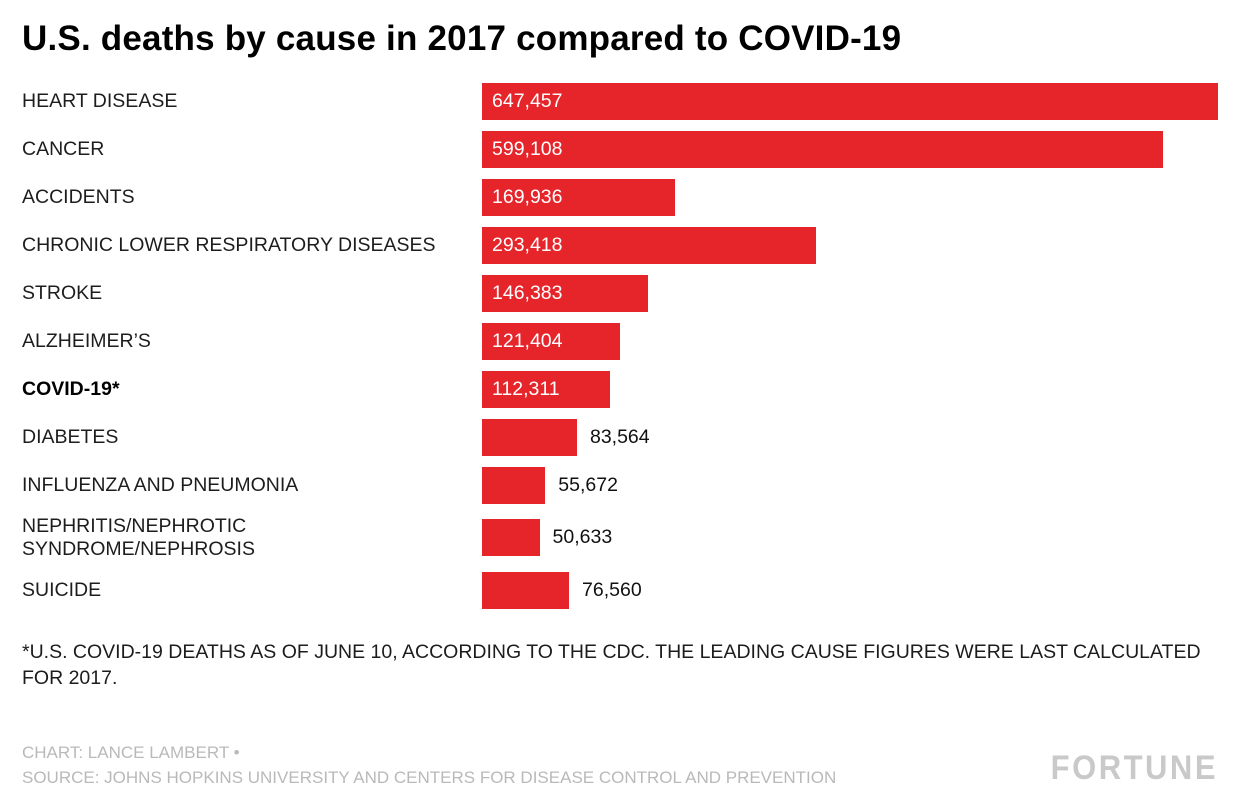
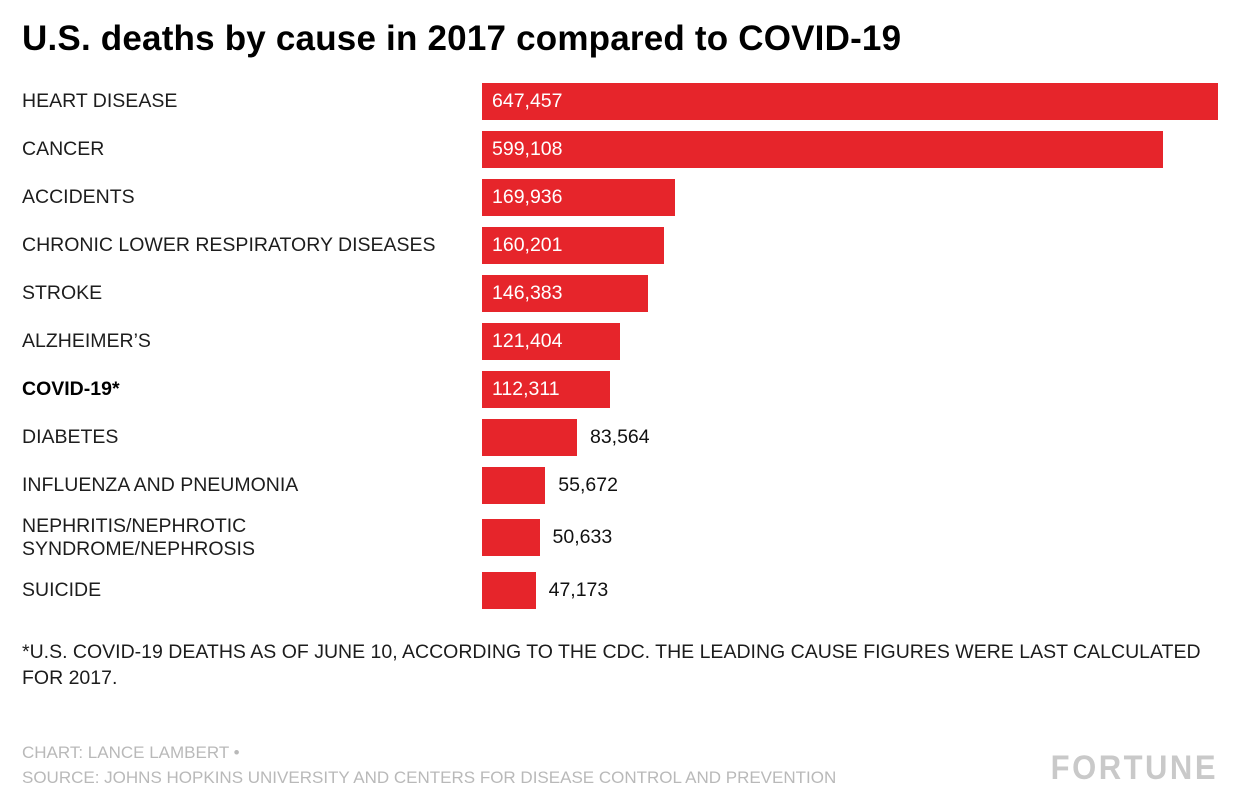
CHRONIC LOWER RESPIRATORY DISEASES: 293,418 -> 160,201
SUICIDE: 76,560 -> 47,173
